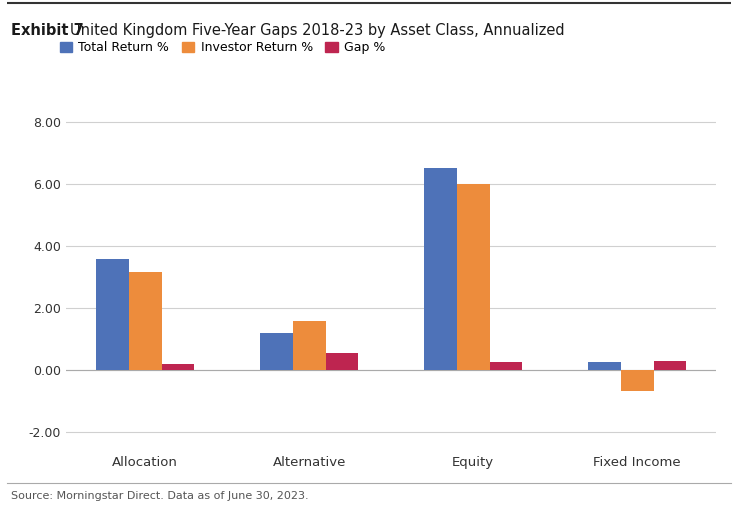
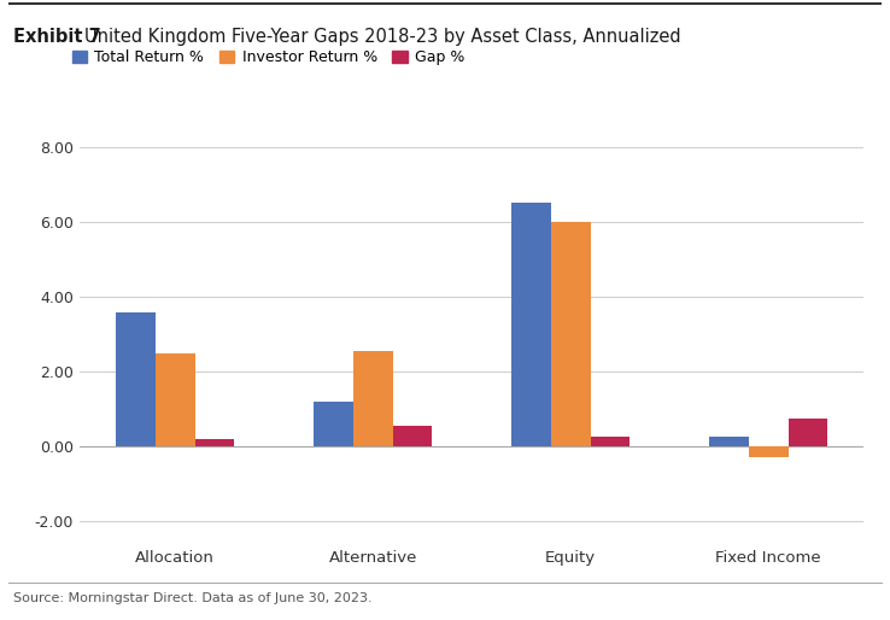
Investor Return %/Allocation: 3.15 -> 2.50
Investor Return %/Alternative: 1.57 -> 2.55
Investor Return %/Fixed Income: -0.68 -> -0.30
Gap %/Fixed Income: 0.30 -> 0.75
